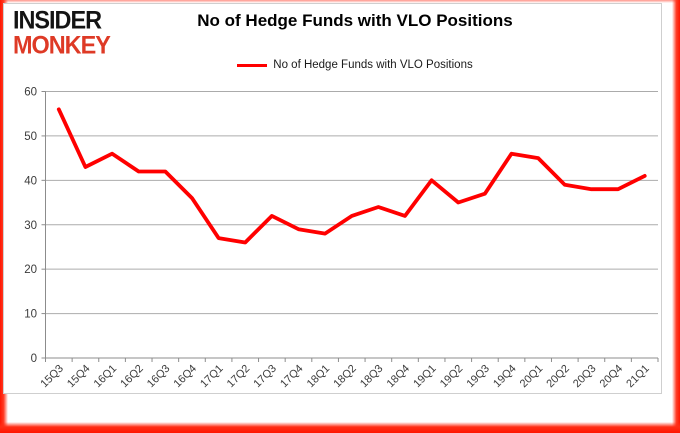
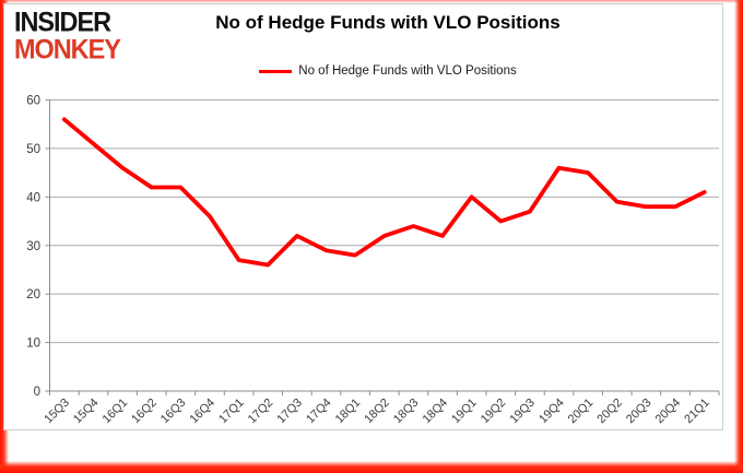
15Q4: 43 -> 51
